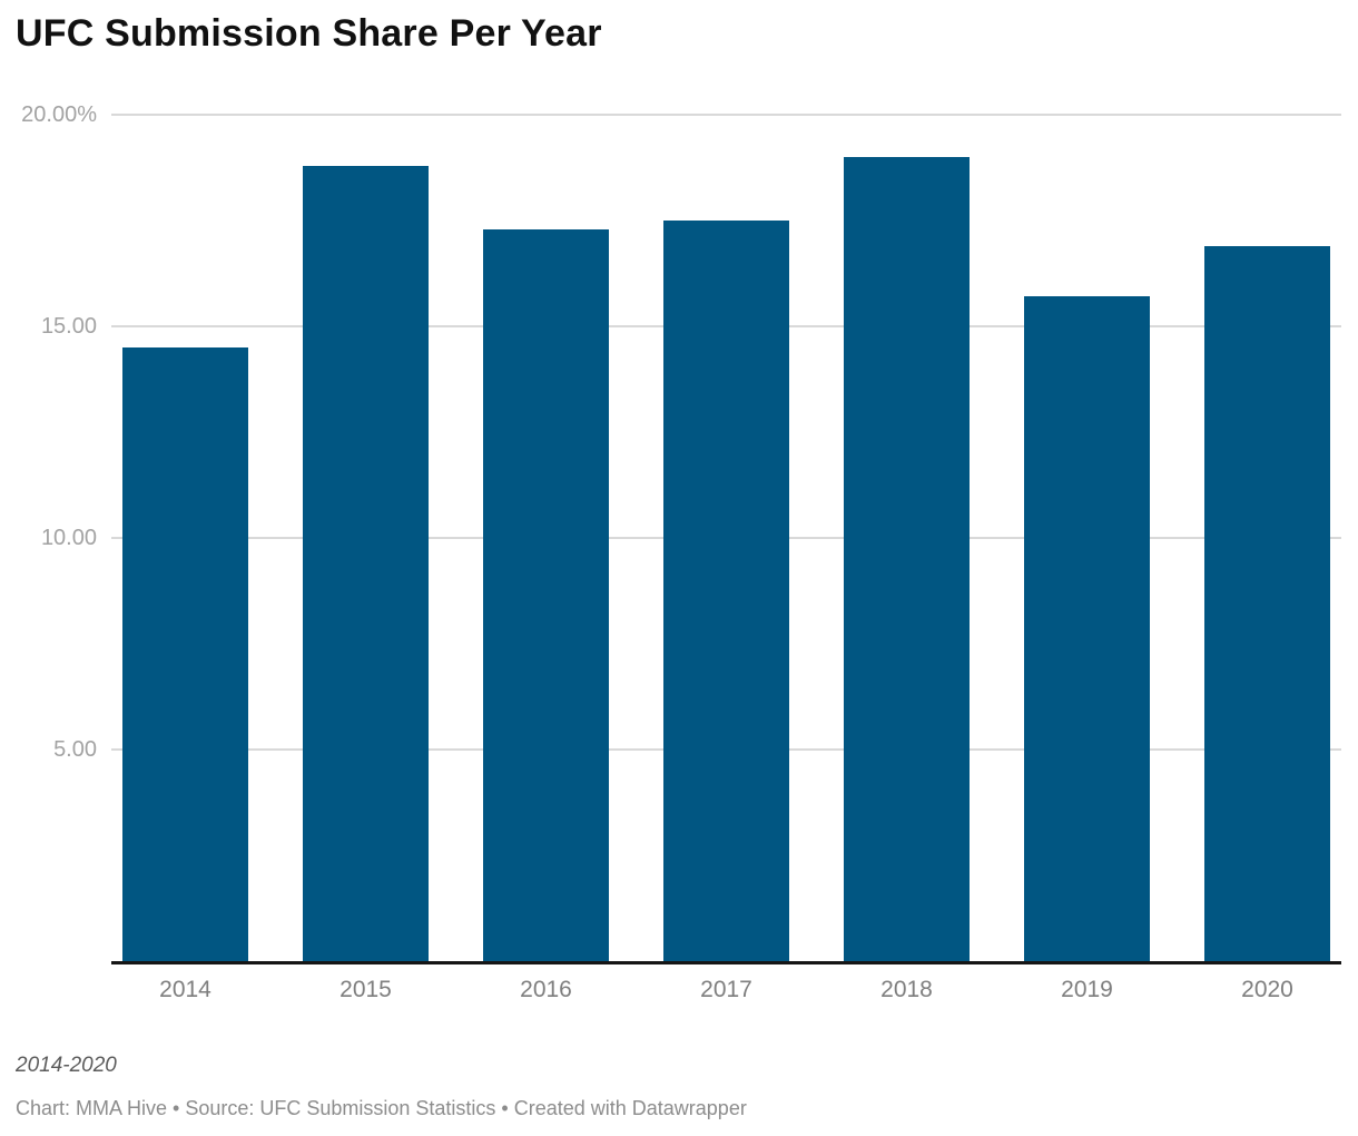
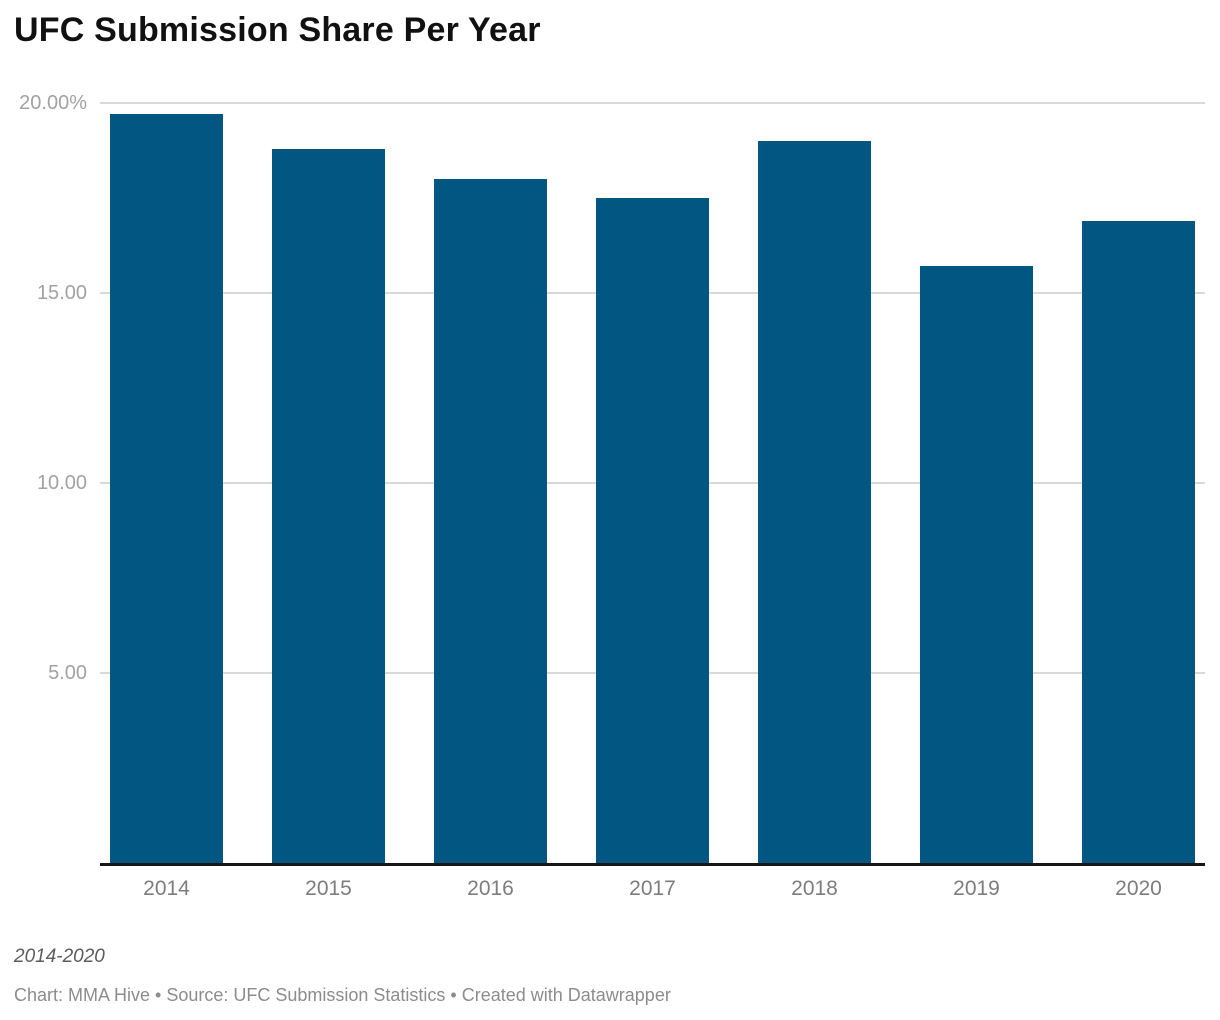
2014: 14.5% -> 19.7%
2016: 17.3% -> 18.0%
